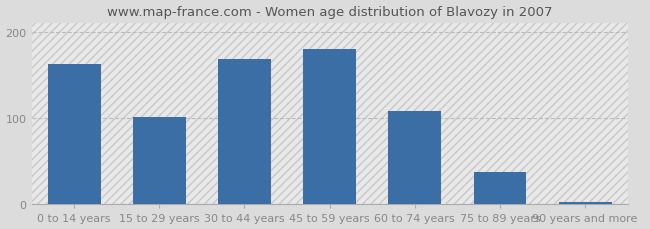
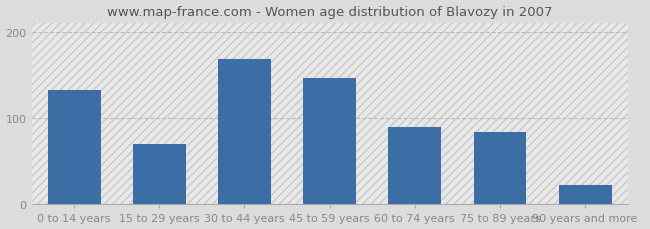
0 to 14 years: 162 -> 132
15 to 29 years: 101 -> 70
45 to 59 years: 180 -> 146
60 to 74 years: 108 -> 90
75 to 89 years: 38 -> 84
90 years and more: 3 -> 22
